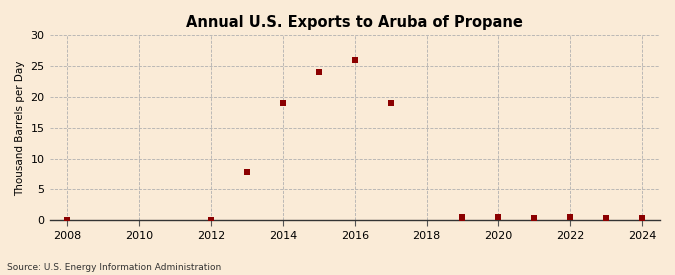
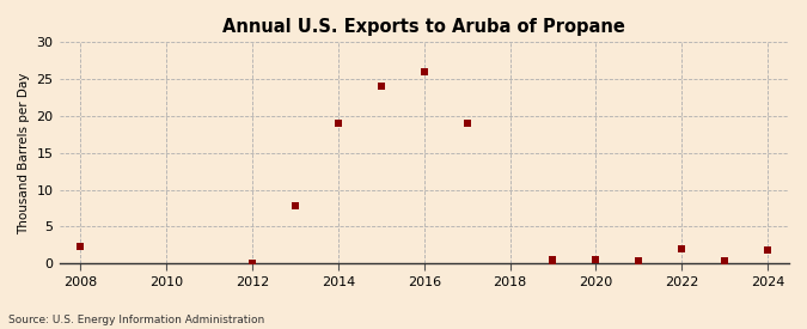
2008: 0.1 -> 2.4
2022: 0.6 -> 2.0
2024: 0.3 -> 1.8
